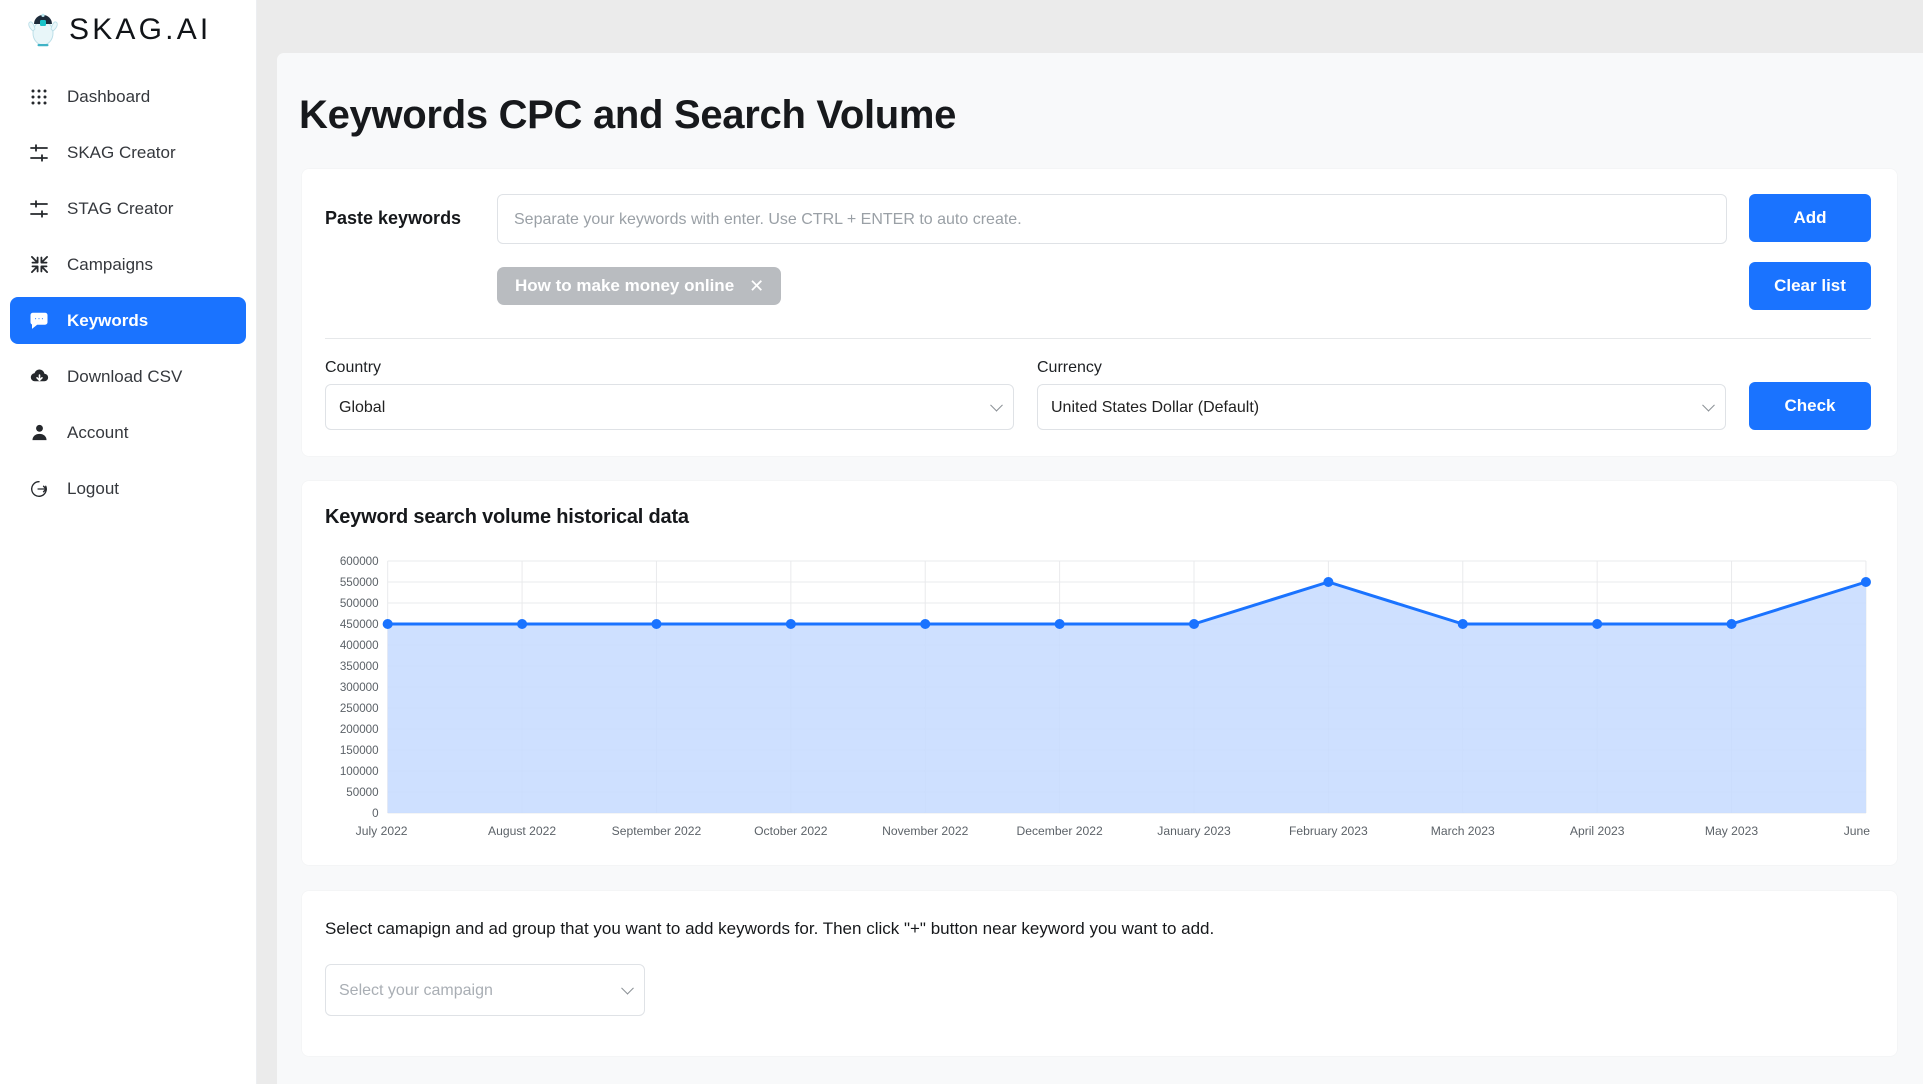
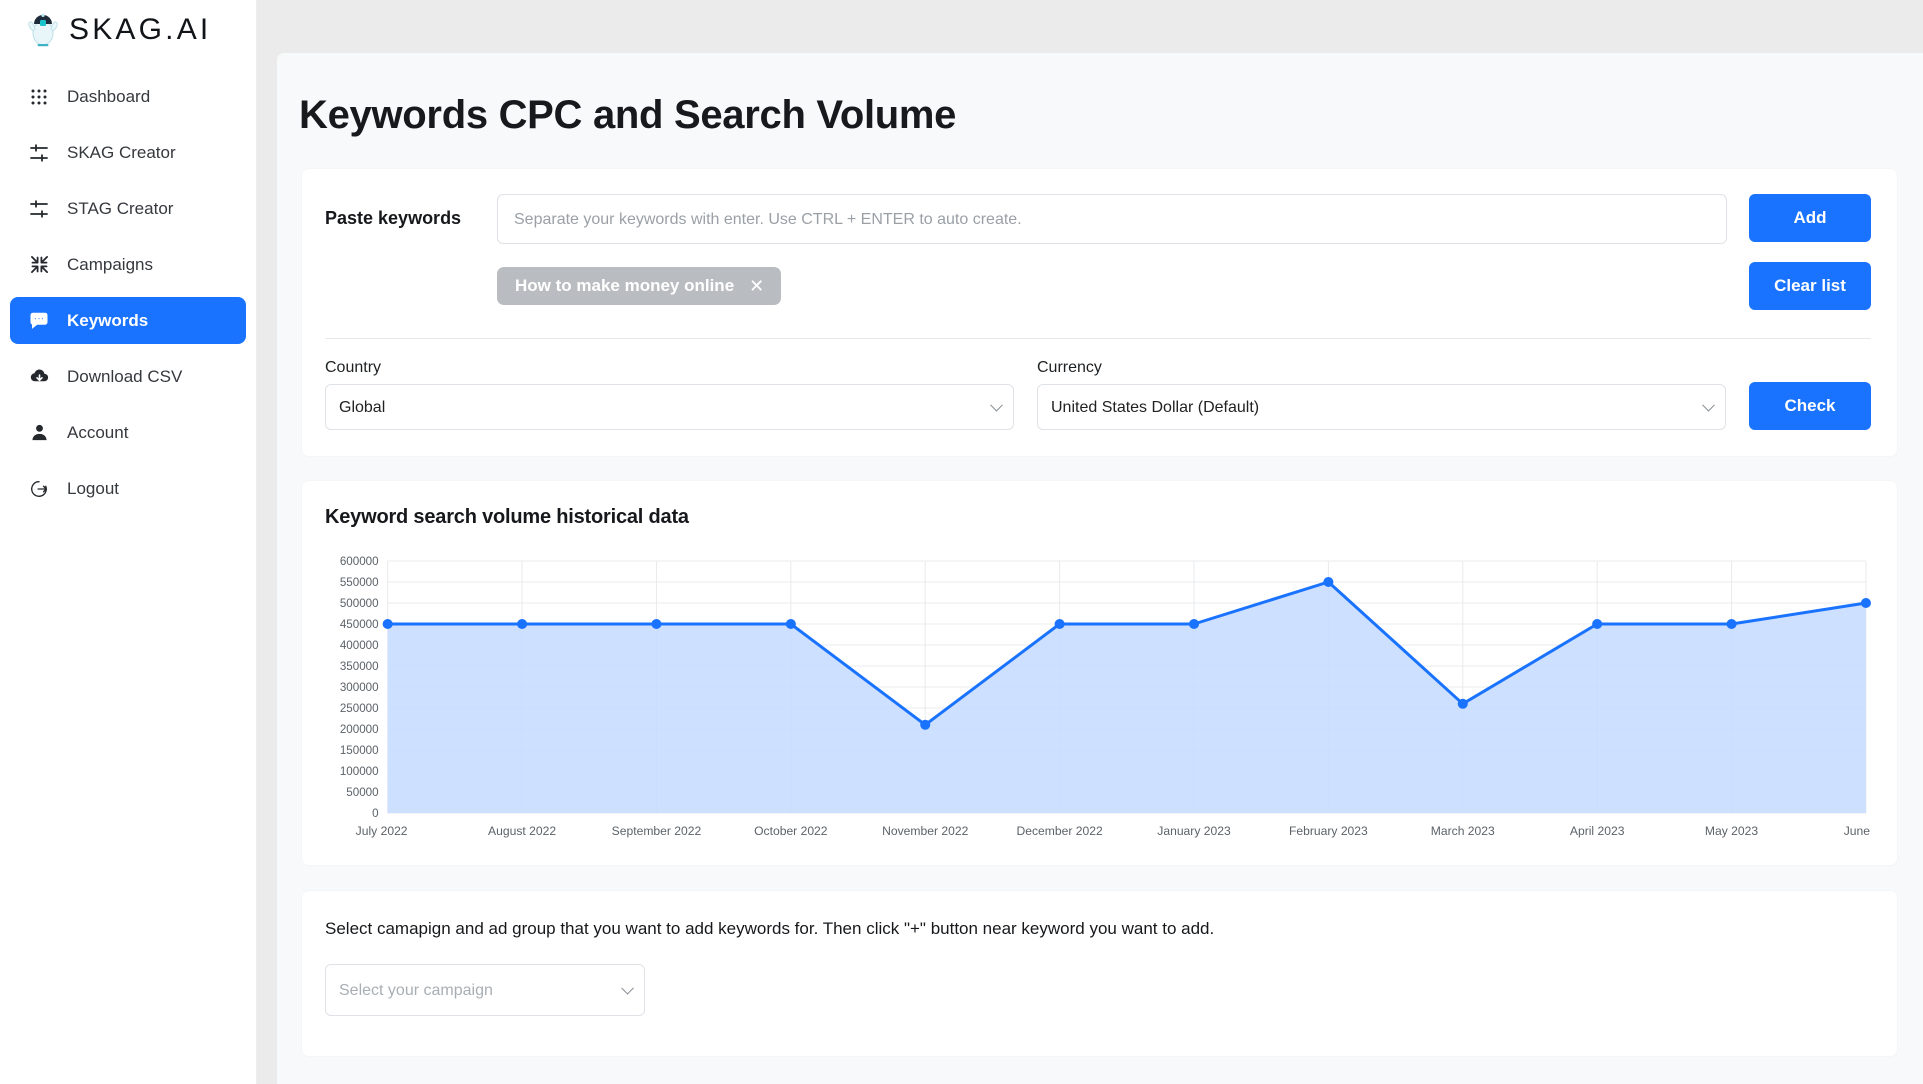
November 2022: 450000 -> 210000
March 2023: 450000 -> 260000
June 2023: 550000 -> 500000
